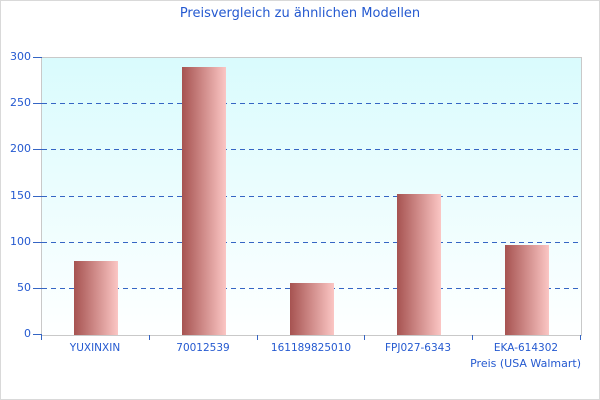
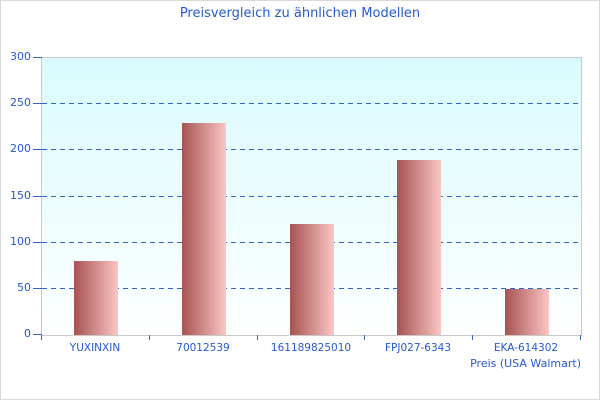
70012539: 290 -> 230
161189825010: 60 -> 120
FPJ027-6343: 150 -> 190
EKA-614302: 100 -> 50
